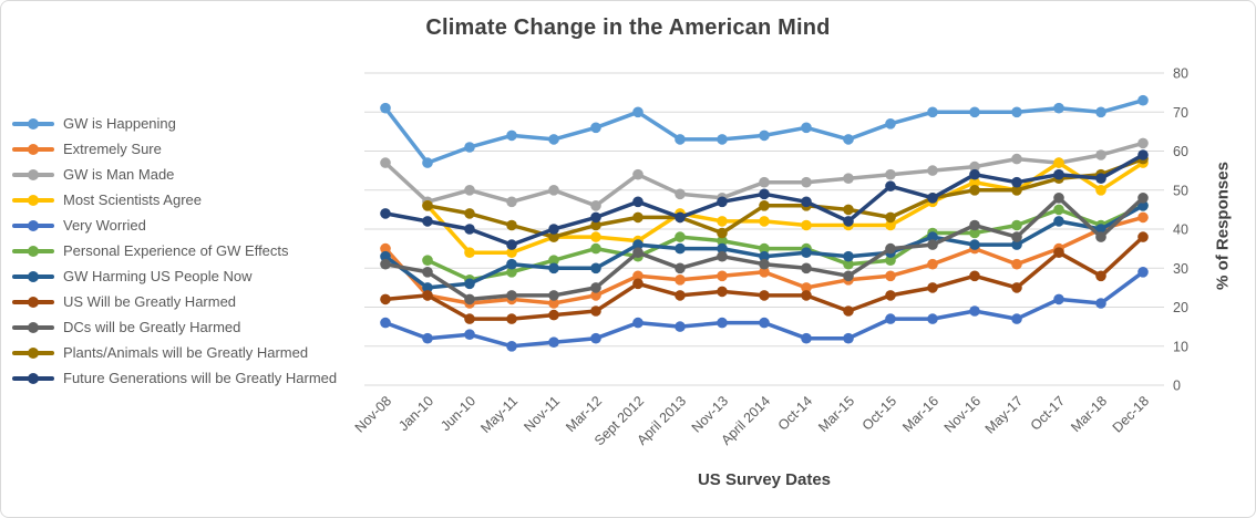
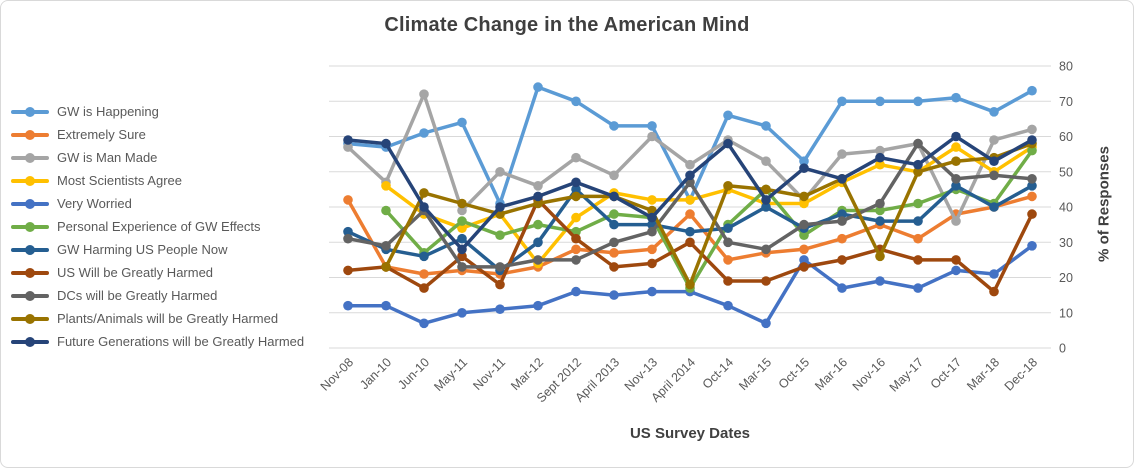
GW is Happening/Nov-08: 71 -> 58
Extremely Sure/Nov-08: 35 -> 42
Very Worried/Nov-08: 16 -> 12
Future Generations will be Greatly Harmed/Nov-08: 44 -> 59
Personal Experience of GW Effects/Jan-10: 32 -> 39
GW Harming US People Now/Jan-10: 25 -> 28
Plants/Animals will be Greatly Harmed/Jan-10: 46 -> 23
Future Generations will be Greatly Harmed/Jan-10: 42 -> 58
GW is Man Made/Jun-10: 50 -> 72
Most Scientists Agree/Jun-10: 34 -> 38
Very Worried/Jun-10: 13 -> 7
DCs will be Greatly Harmed/Jun-10: 22 -> 39
GW is Man Made/May-11: 47 -> 39
Personal Experience of GW Effects/May-11: 29 -> 36
US Will be Greatly Harmed/May-11: 17 -> 26
Future Generations will be Greatly Harmed/May-11: 36 -> 28
GW is Happening/Nov-11: 63 -> 41
GW Harming US People Now/Nov-11: 30 -> 22
GW is Happening/Mar-12: 66 -> 74
Most Scientists Agree/Mar-12: 38 -> 24
US Will be Greatly Harmed/Mar-12: 19 -> 42
GW Harming US People Now/Sept 2012: 36 -> 45
US Will be Greatly Harmed/Sept 2012: 26 -> 31
DCs will be Greatly Harmed/Sept 2012: 34 -> 25
GW is Man Made/Nov-13: 48 -> 60
Future Generations will be Greatly Harmed/Nov-13: 47 -> 37
GW is Happening/April 2014: 64 -> 42
Extremely Sure/April 2014: 29 -> 38
Personal Experience of GW Effects/April 2014: 35 -> 17
US Will be Greatly Harmed/April 2014: 23 -> 30
DCs will be Greatly Harmed/April 2014: 31 -> 47
Plants/Animals will be Greatly Harmed/April 2014: 46 -> 18
GW is Man Made/Oct-14: 52 -> 59
Most Scientists Agree/Oct-14: 41 -> 45
US Will be Greatly Harmed/Oct-14: 23 -> 19
Future Generations will be Greatly Harmed/Oct-14: 47 -> 58
Very Worried/Mar-15: 12 -> 7
Personal Experience of GW Effects/Mar-15: 31 -> 45
GW Harming US People Now/Mar-15: 33 -> 40
GW is Happening/Oct-15: 67 -> 53
GW is Man Made/Oct-15: 54 -> 42
Very Worried/Oct-15: 17 -> 25
Plants/Animals will be Greatly Harmed/Nov-16: 50 -> 26
DCs will be Greatly Harmed/May-17: 38 -> 58
Extremely Sure/Oct-17: 35 -> 38
GW is Man Made/Oct-17: 57 -> 36
GW Harming US People Now/Oct-17: 42 -> 46
US Will be Greatly Harmed/Oct-17: 34 -> 25
Future Generations will be Greatly Harmed/Oct-17: 54 -> 60
GW is Happening/Mar-18: 70 -> 67
US Will be Greatly Harmed/Mar-18: 28 -> 16
DCs will be Greatly Harmed/Mar-18: 38 -> 49
Personal Experience of GW Effects/Dec-18: 46 -> 56
